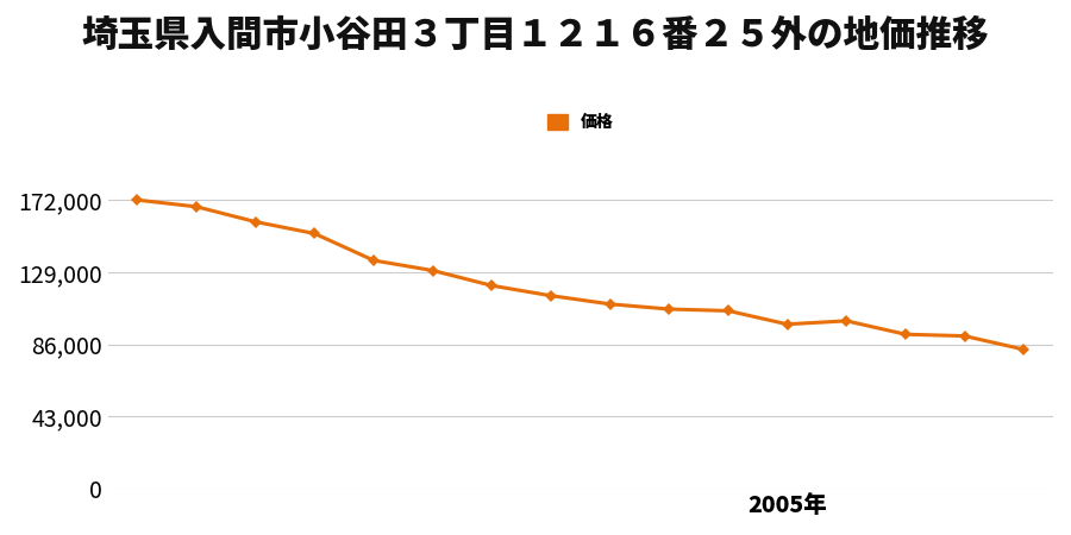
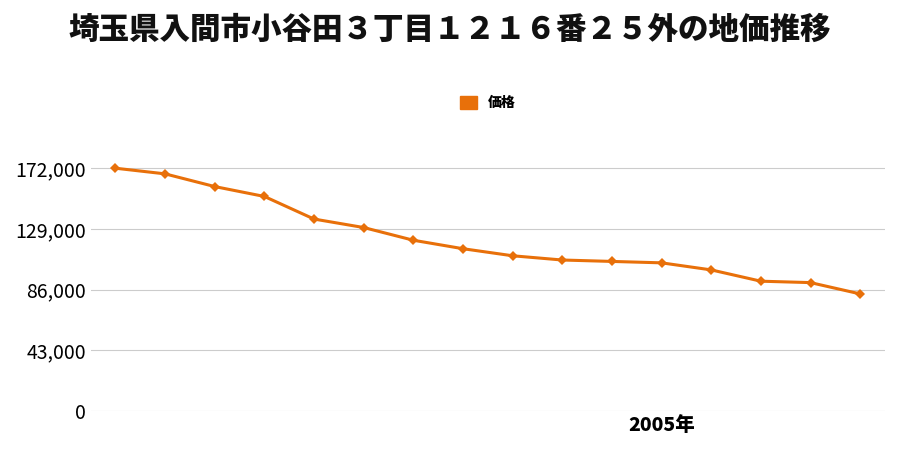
2005年: 98,000 -> 105,000
